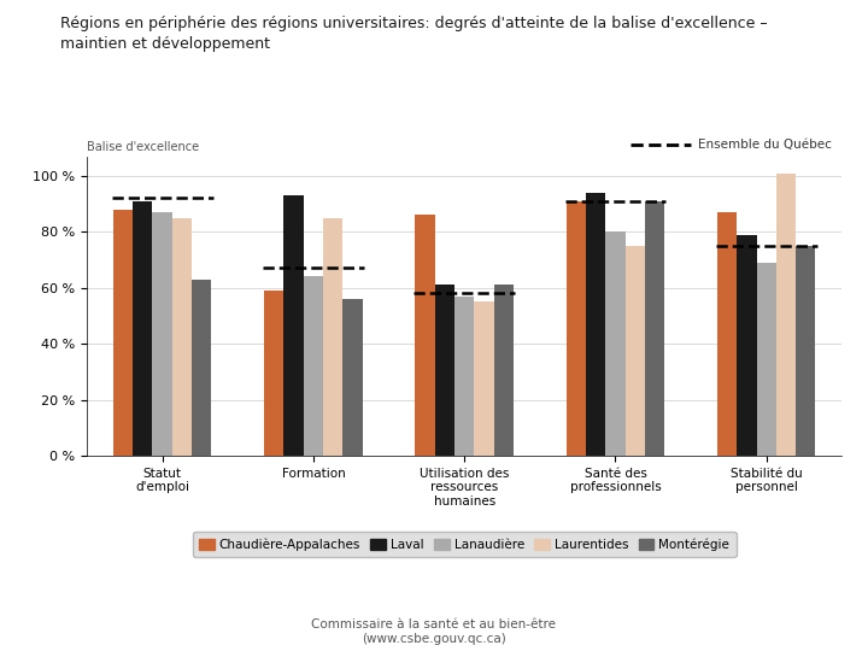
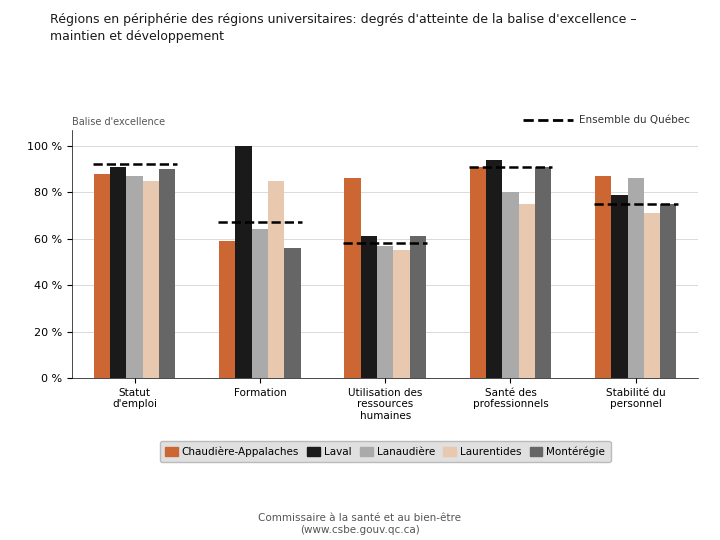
Montérégie/Statut d'emploi: 63 % -> 90 %
Laval/Formation: 93 % -> 100 %
Lanaudière/Stabilité du personnel: 69 % -> 86 %
Laurentides/Stabilité du personnel: 101 % -> 71 %
